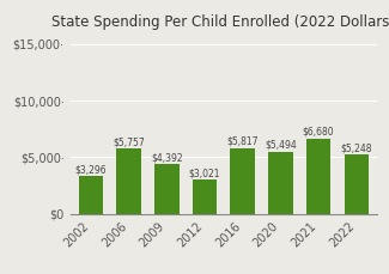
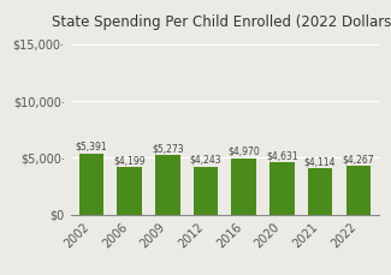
2002: $3,296 -> $5,391
2006: $5,757 -> $4,199
2009: $4,392 -> $5,273
2012: $3,021 -> $4,243
2016: $5,817 -> $4,970
2020: $5,494 -> $4,631
2021: $6,680 -> $4,114
2022: $5,248 -> $4,267
